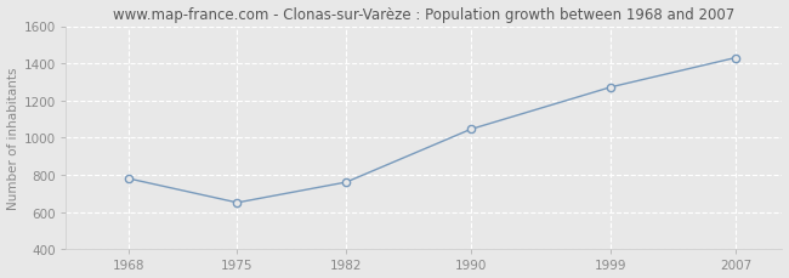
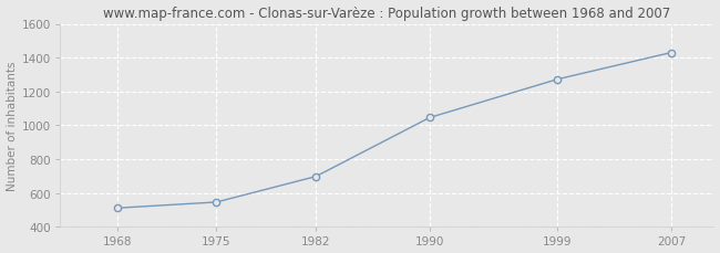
1968: 780 -> 510
1975: 650 -> 540
1982: 760 -> 700
